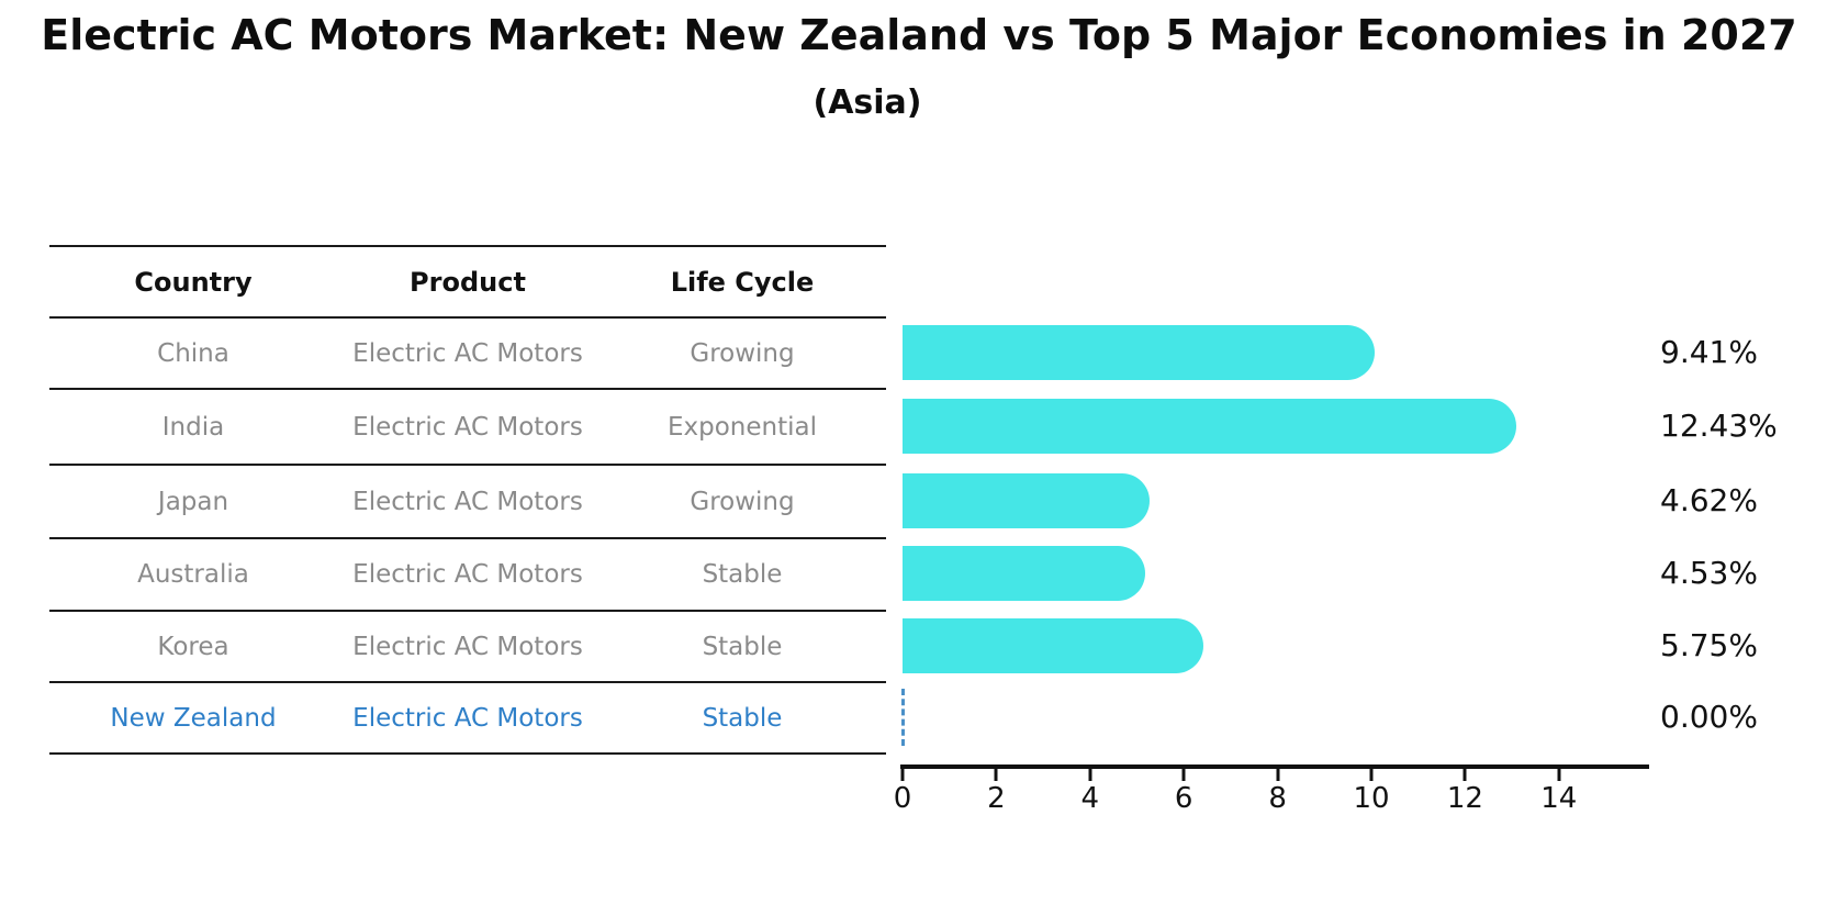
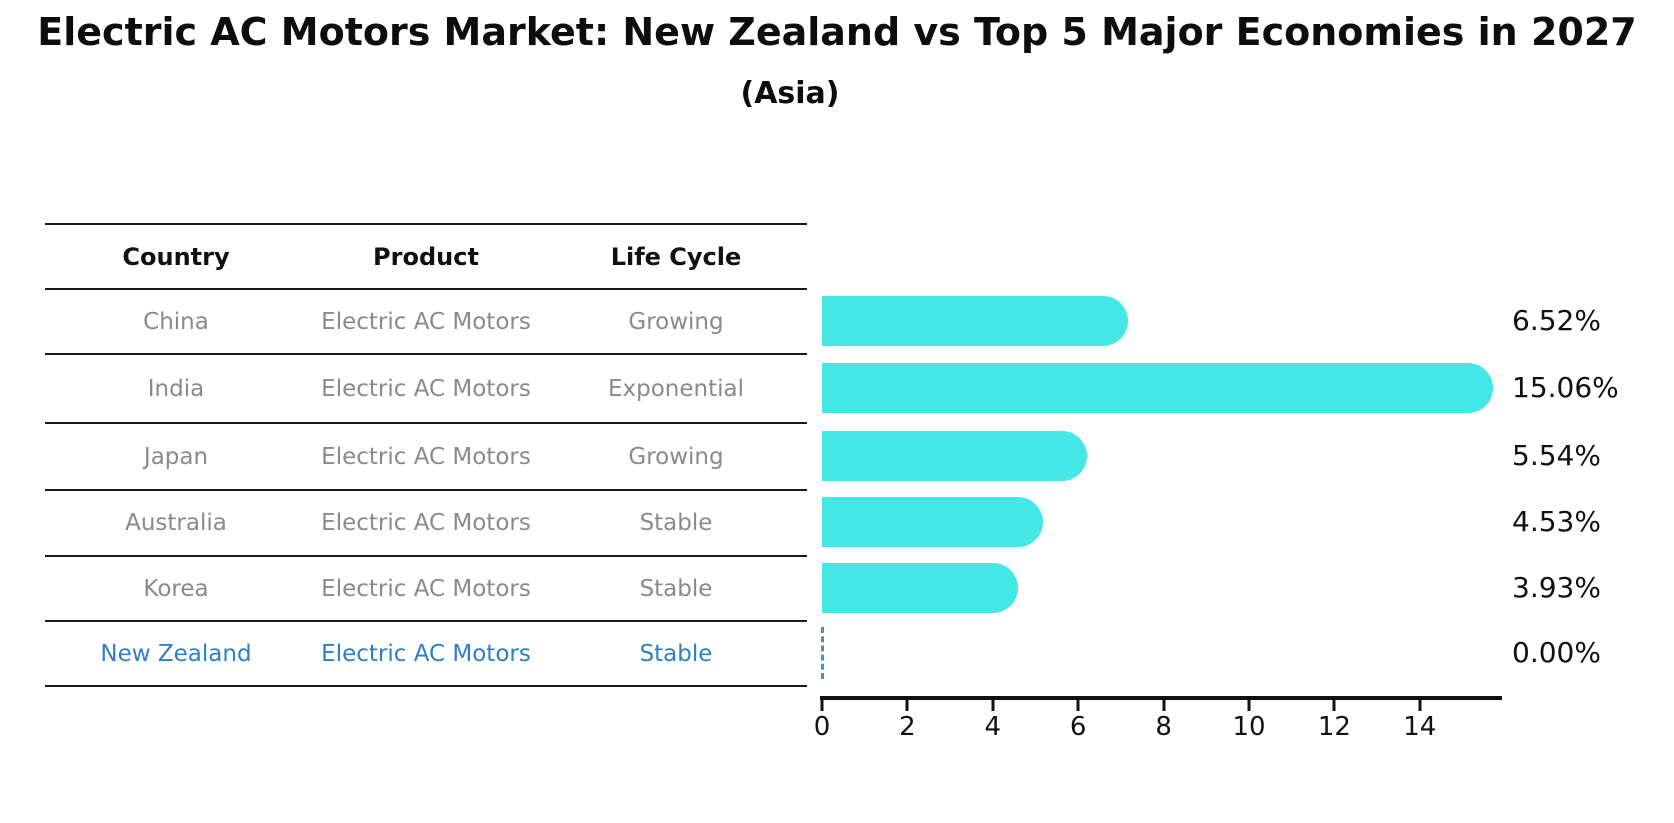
China: 9.41% -> 6.52%
India: 12.43% -> 15.06%
Japan: 4.62% -> 5.54%
Korea: 5.75% -> 3.93%
